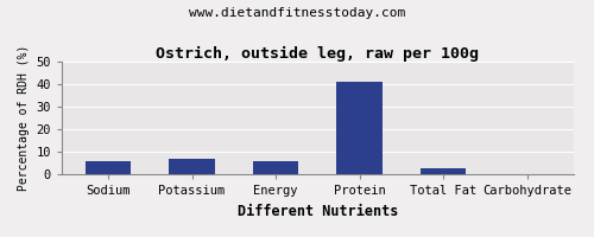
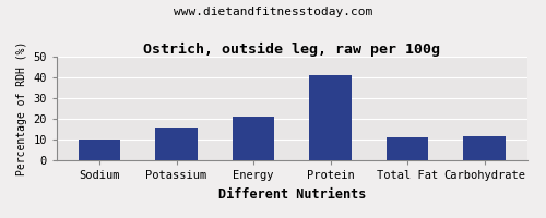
Sodium: 6 -> 10
Potassium: 7 -> 16
Energy: 6 -> 21
Total Fat: 3 -> 11
Carbohydrate: 0 -> 12
